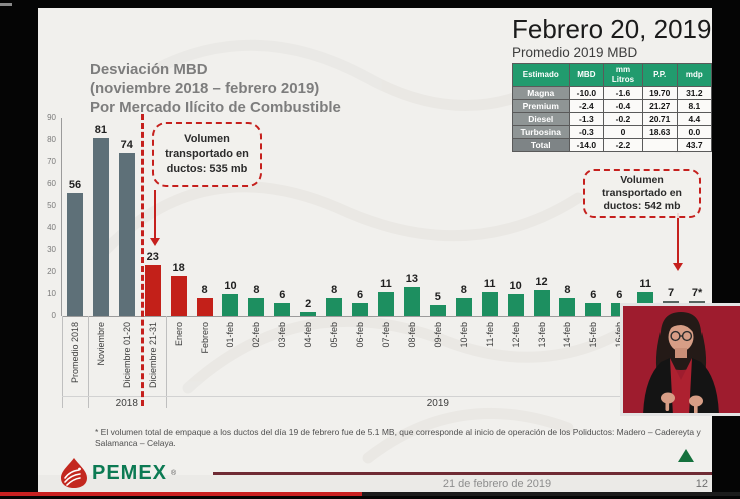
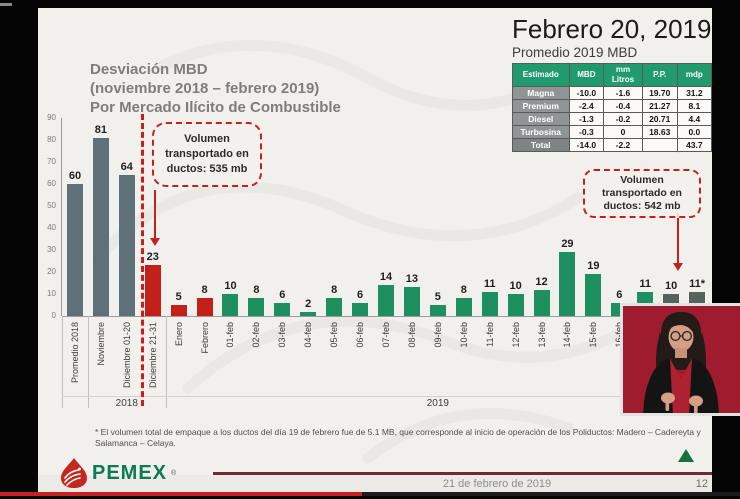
Promedio 2018: 56 -> 60
Diciembre 01-20: 74 -> 64
Enero: 18 -> 5
07-feb: 11 -> 14
14-feb: 8 -> 29
15-feb: 6 -> 19
18-feb: 7 -> 10
19-feb: 7 -> 11
